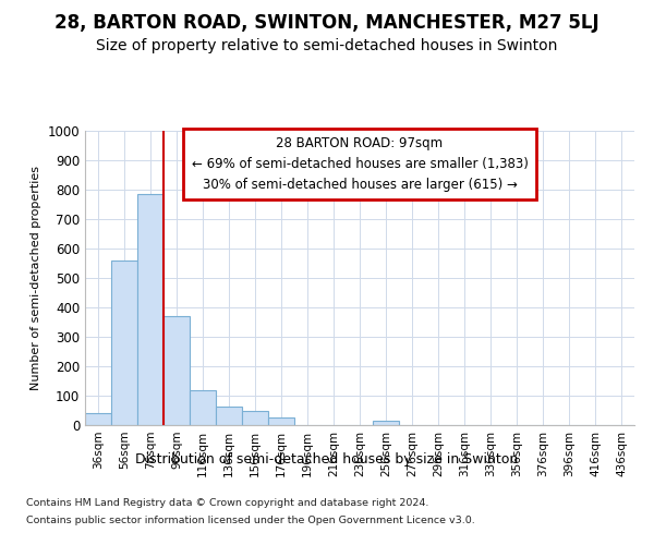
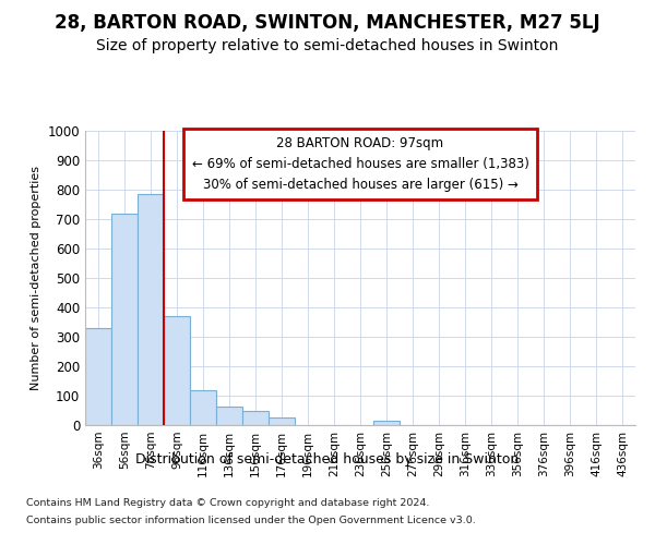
36sqm: 40 -> 330
56sqm: 560 -> 720
